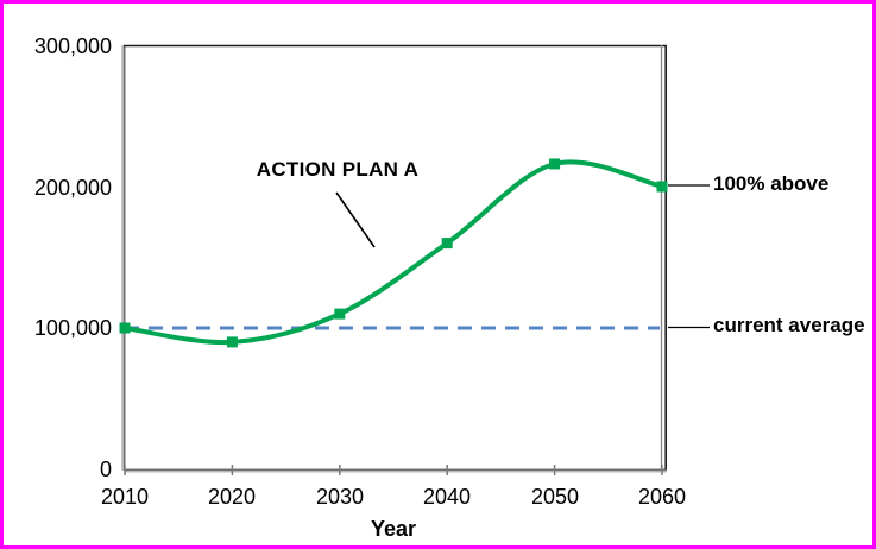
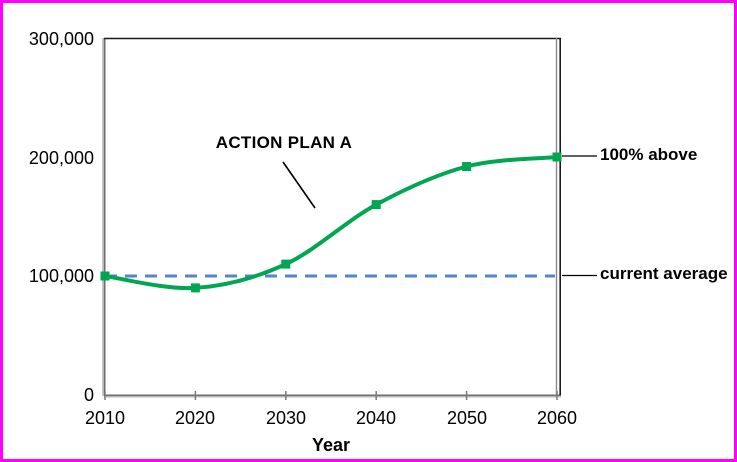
2050: 216000 -> 192000
